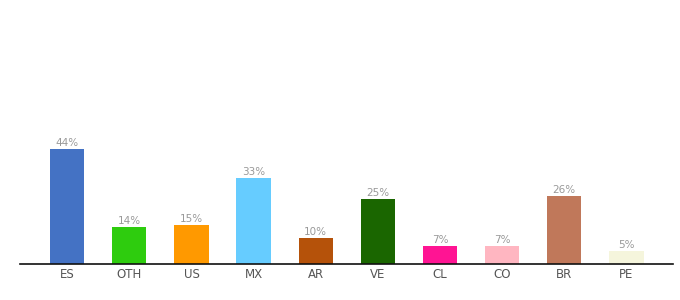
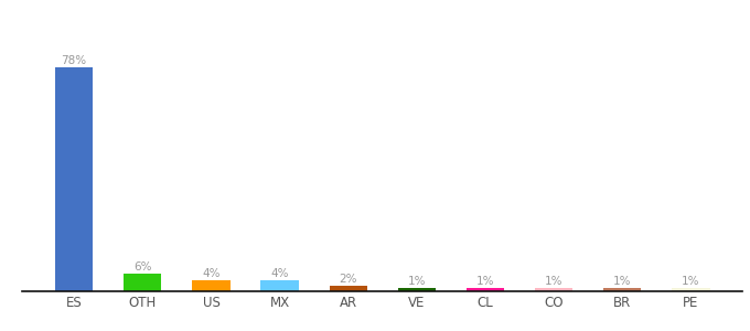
ES: 44% -> 78%
OTH: 14% -> 6%
US: 15% -> 4%
MX: 33% -> 4%
AR: 10% -> 2%
VE: 25% -> 1%
CL: 7% -> 1%
CO: 7% -> 1%
BR: 26% -> 1%
PE: 5% -> 1%
